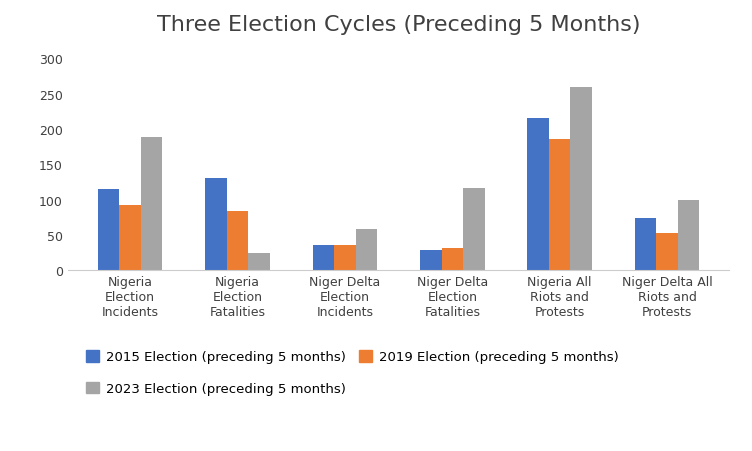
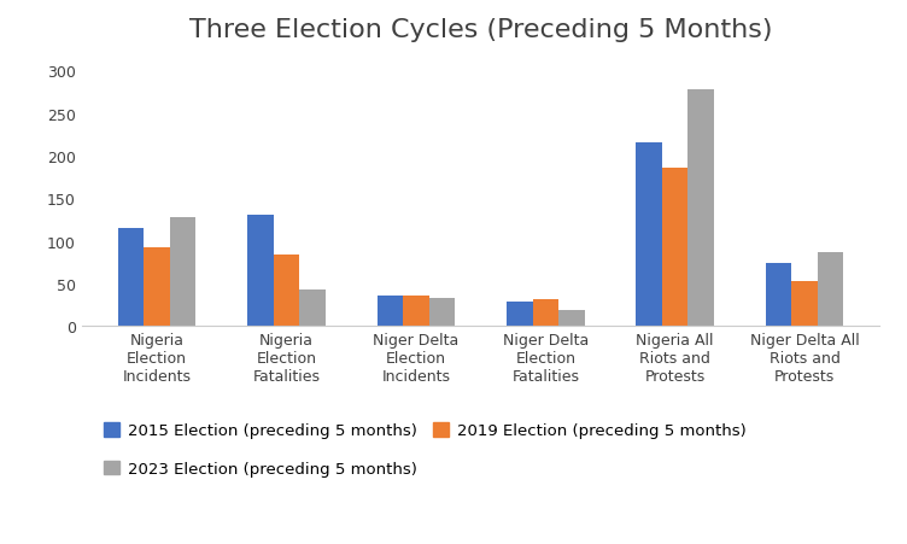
2023 Election (preceding 5 months)/Nigeria Election Incidents: 188 -> 128
2023 Election (preceding 5 months)/Nigeria Election Fatalities: 24 -> 43
2023 Election (preceding 5 months)/Niger Delta Election Incidents: 58 -> 33
2023 Election (preceding 5 months)/Niger Delta Election Fatalities: 116 -> 19
2023 Election (preceding 5 months)/Nigeria All Riots and Protests: 260 -> 278
2023 Election (preceding 5 months)/Niger Delta All Riots and Protests: 100 -> 87
